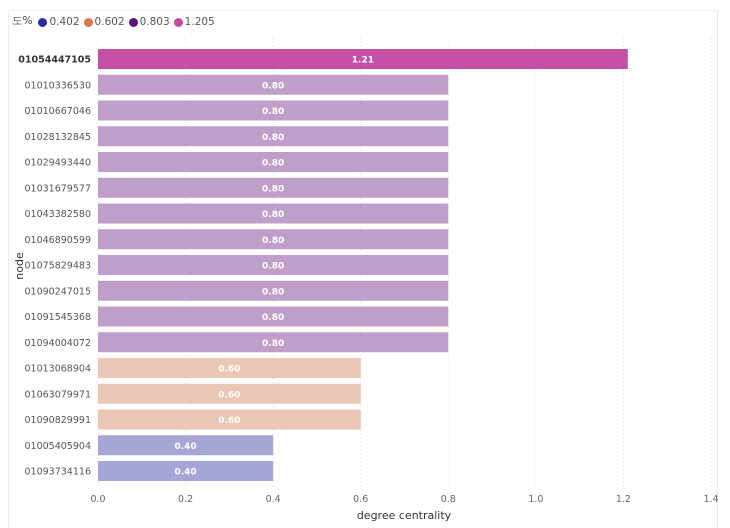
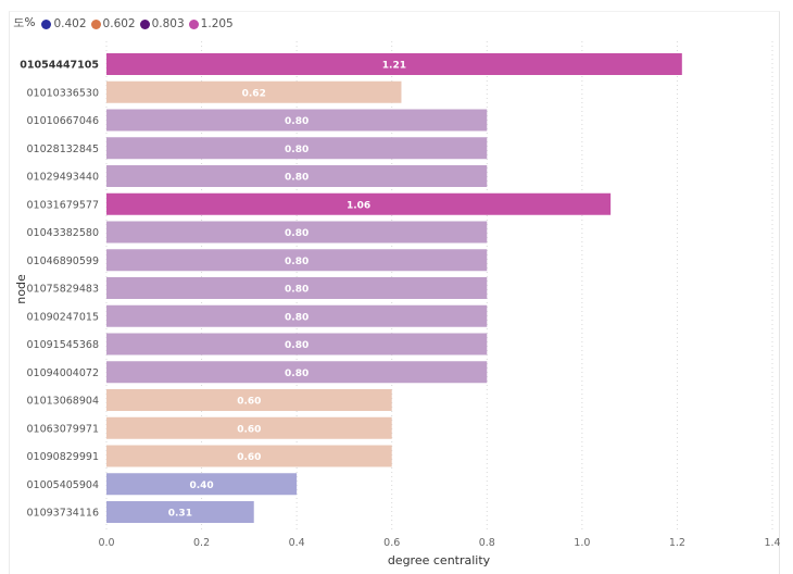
01010336530: 0.80 -> 0.62
01031679577: 0.80 -> 1.06
01093734116: 0.40 -> 0.31
